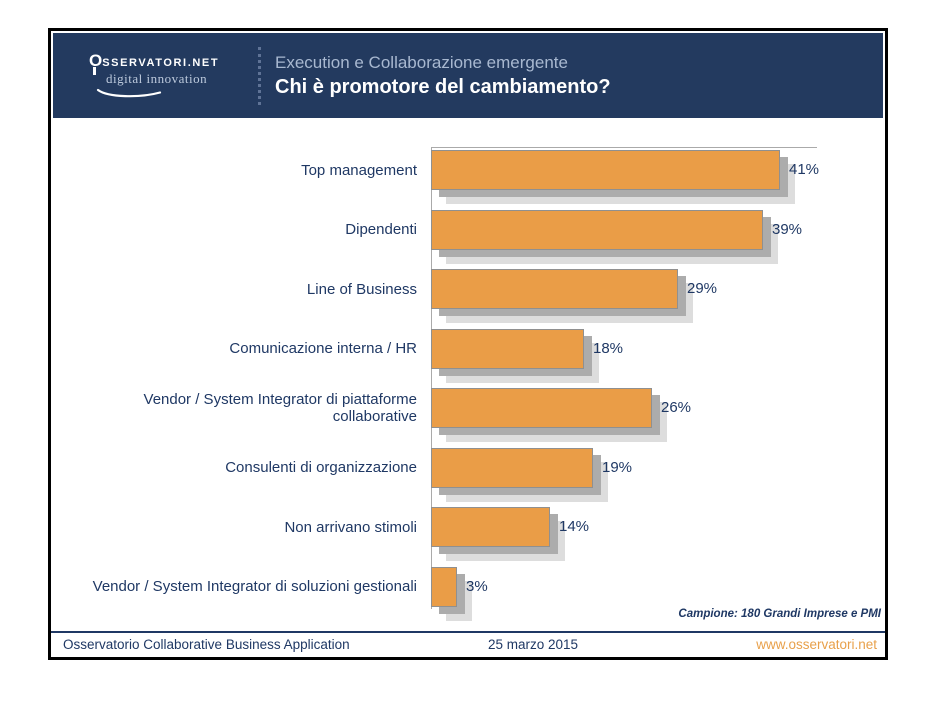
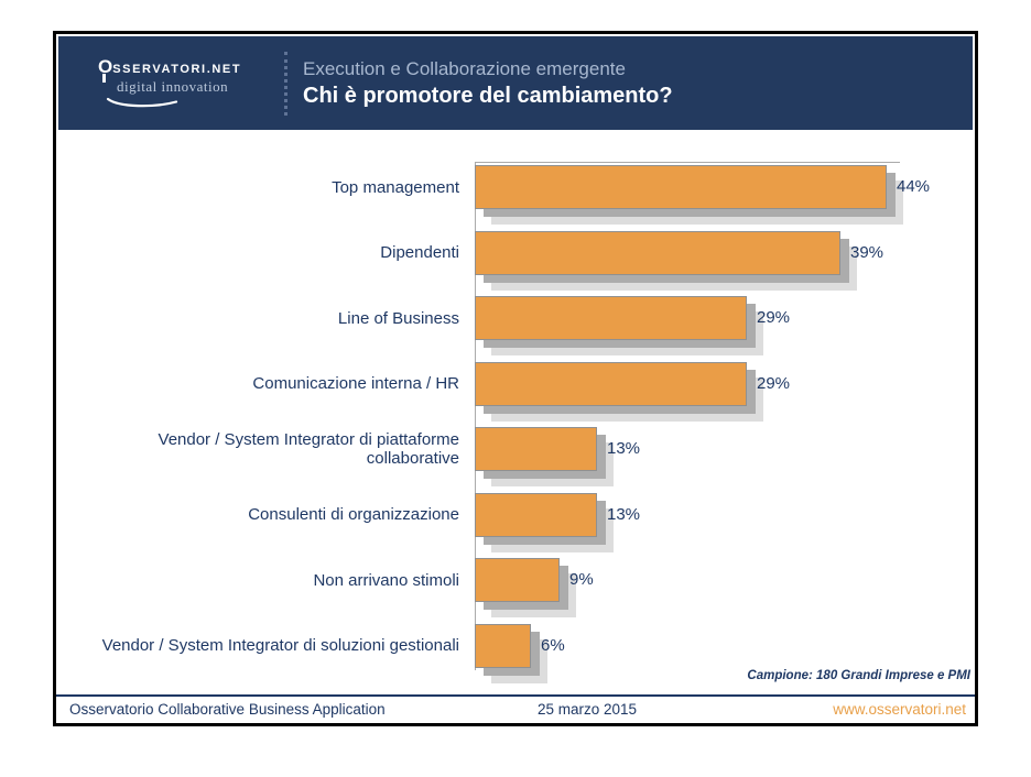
Top management: 41% -> 44%
Comunicazione interna / HR: 18% -> 29%
Vendor / System Integrator di piattaforme collaborative: 26% -> 13%
Consulenti di organizzazione: 19% -> 13%
Non arrivano stimoli: 14% -> 9%
Vendor / System Integrator di soluzioni gestionali: 3% -> 6%
